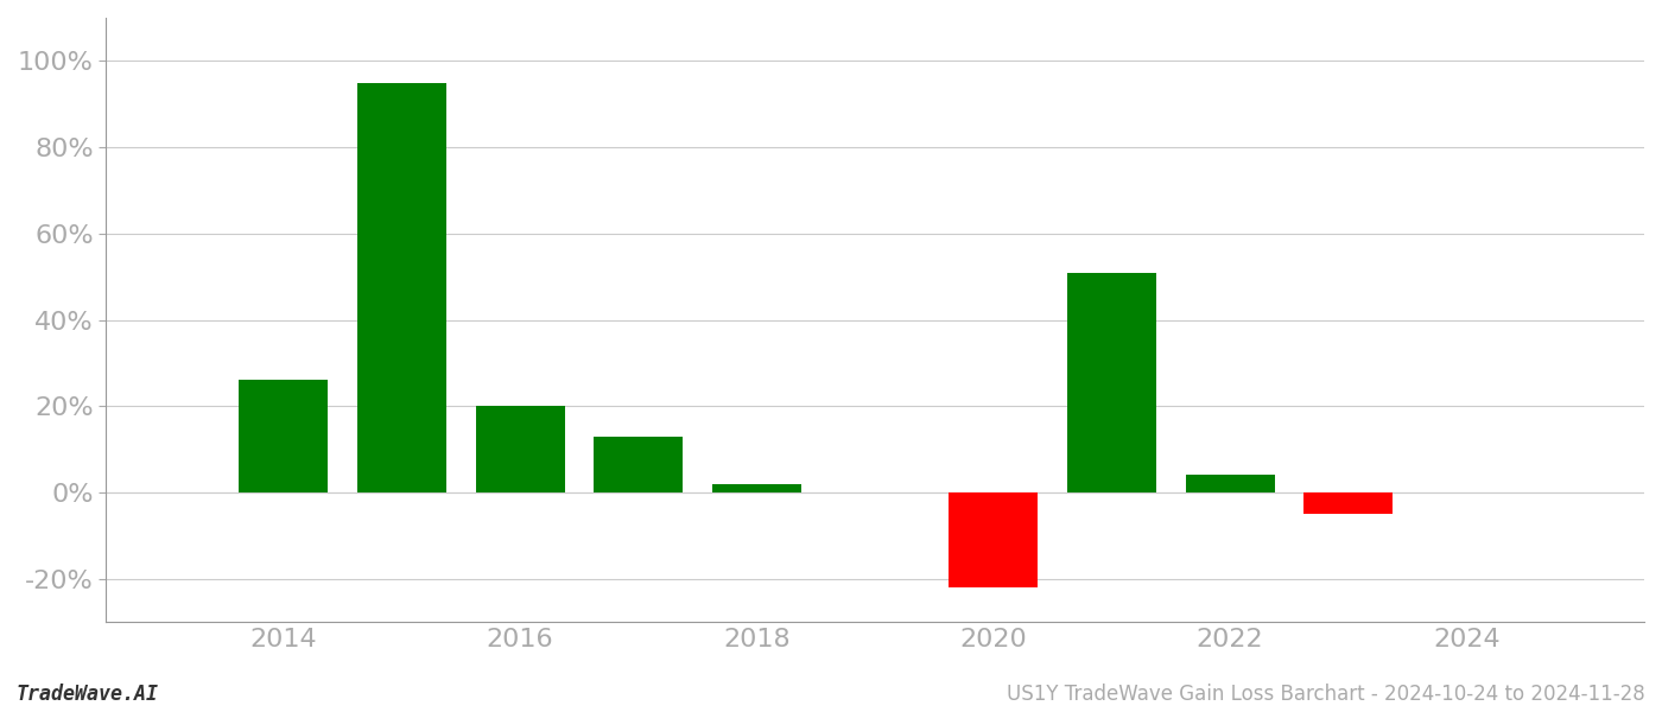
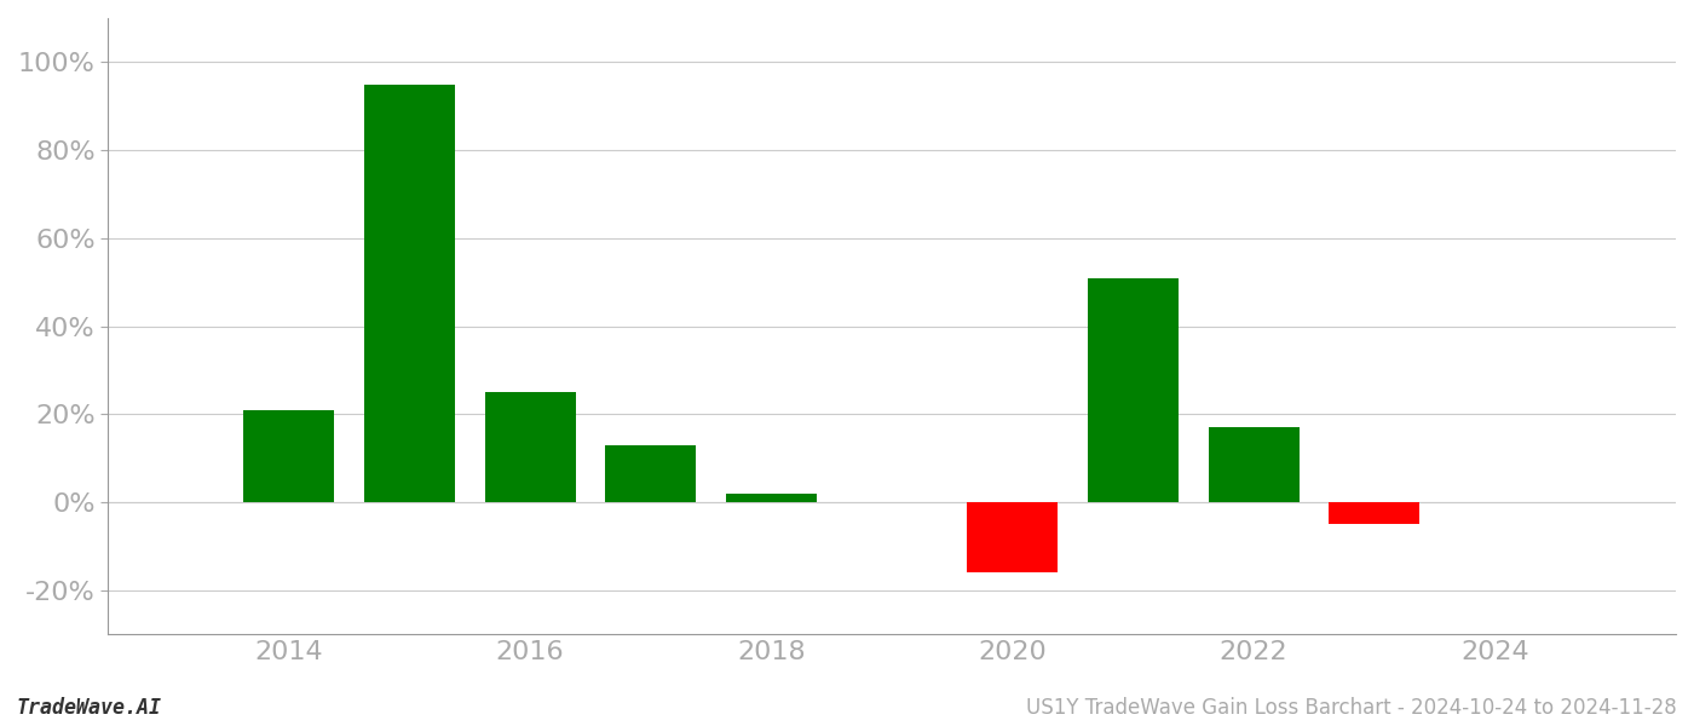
2014: 26% -> 21%
2016: 20% -> 25%
2020: -22% -> -16%
2022: 4% -> 17%
